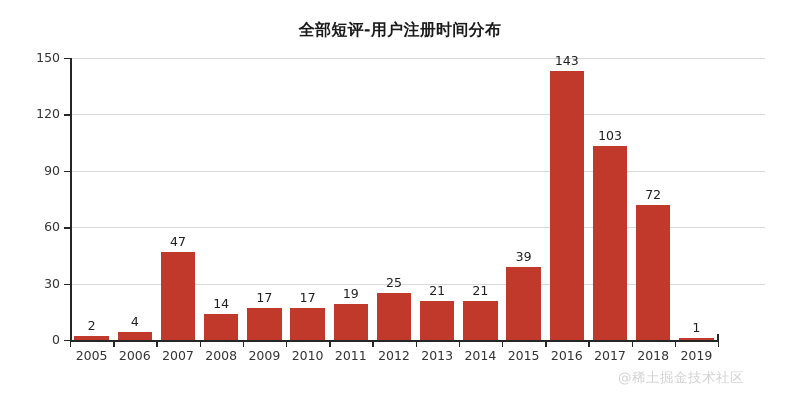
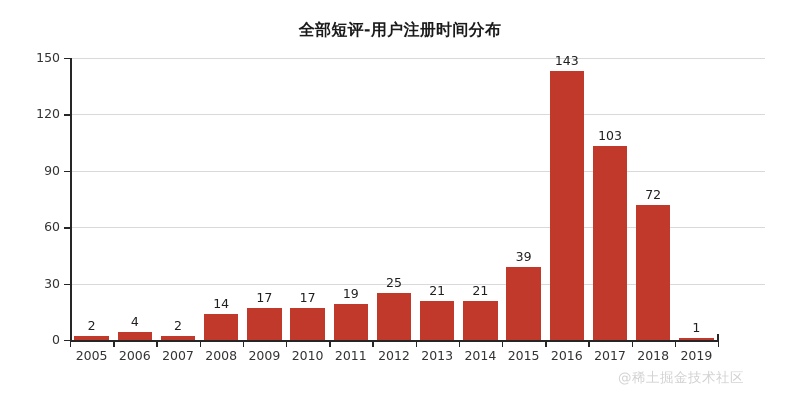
2007: 47 -> 2
